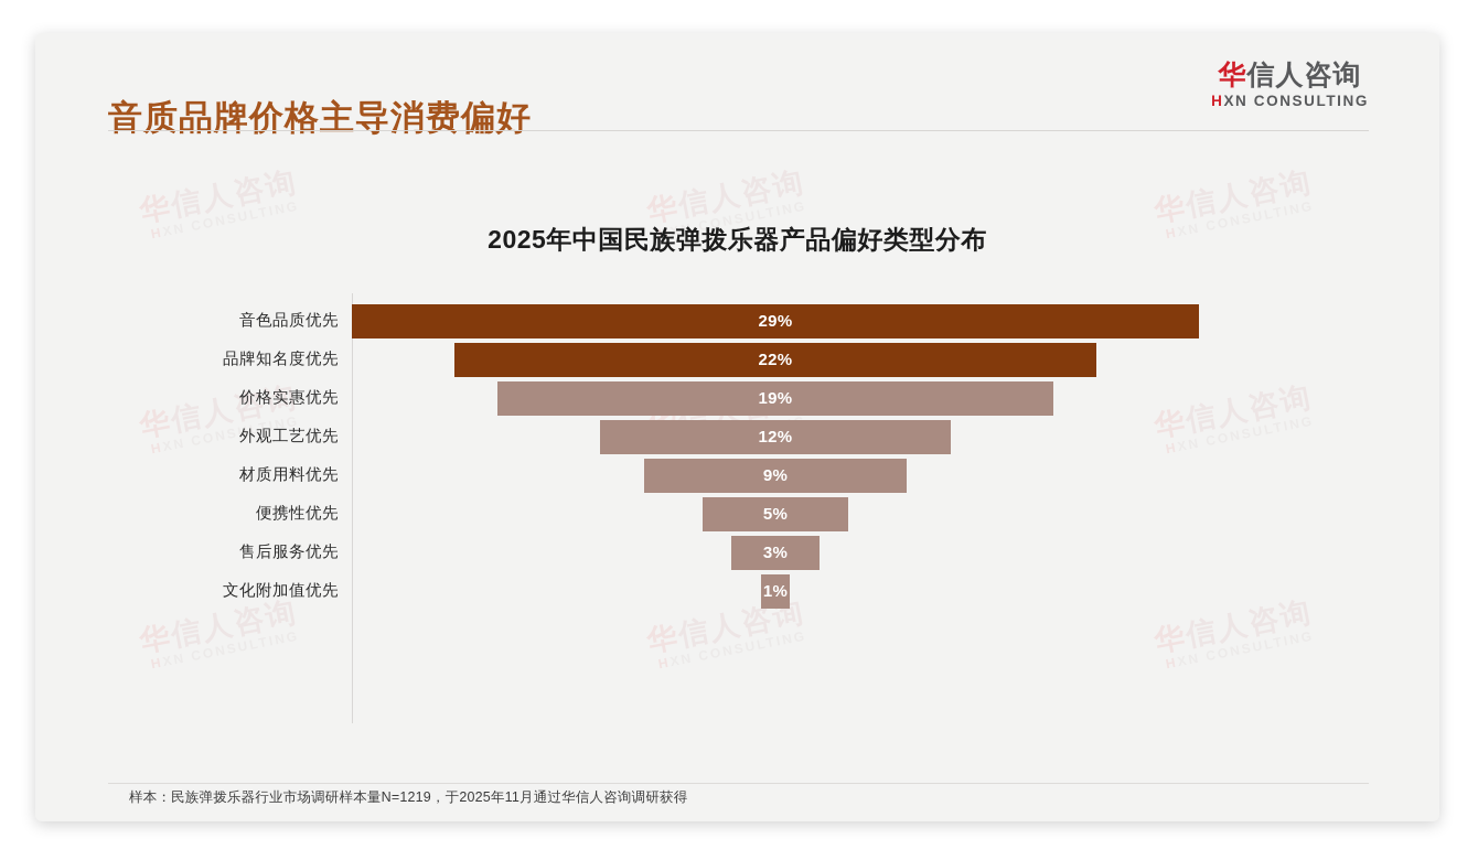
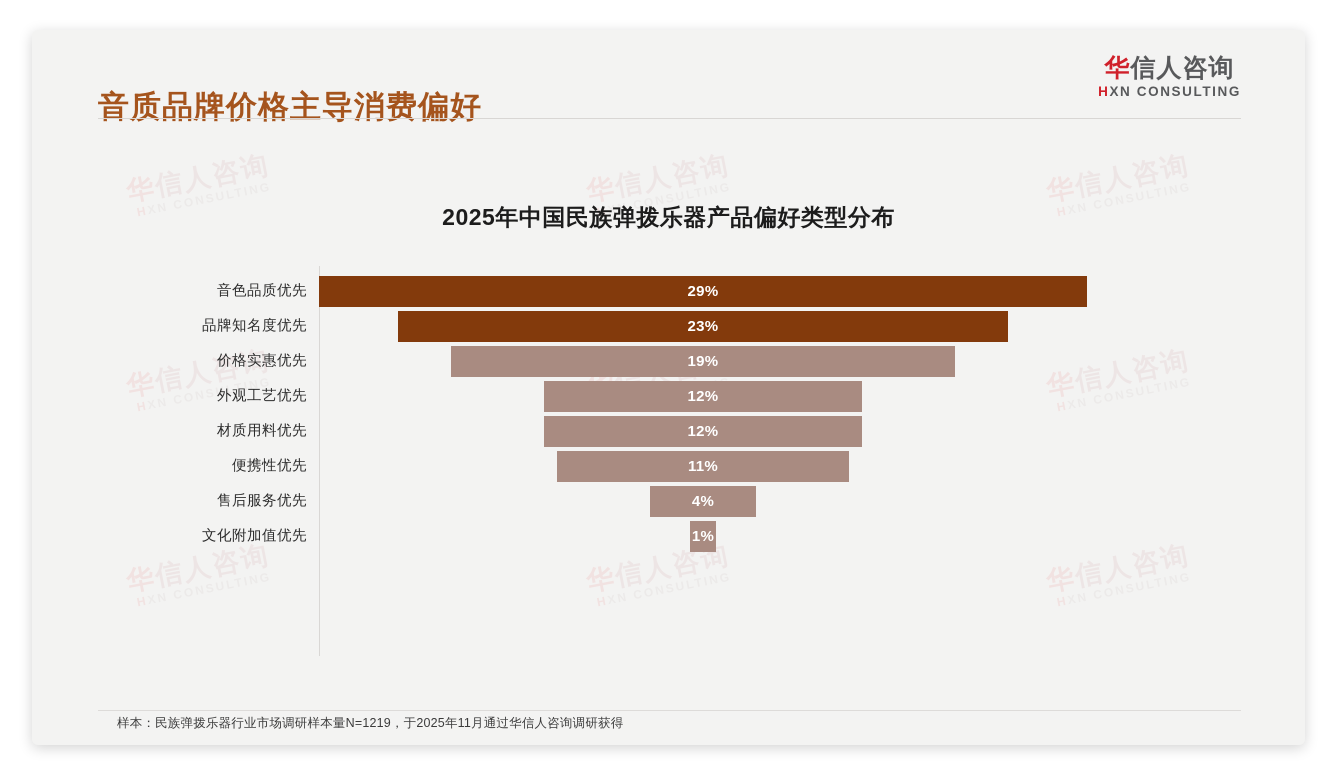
品牌知名度优先: 22% -> 23%
材质用料优先: 9% -> 12%
便携性优先: 5% -> 11%
售后服务优先: 3% -> 4%
